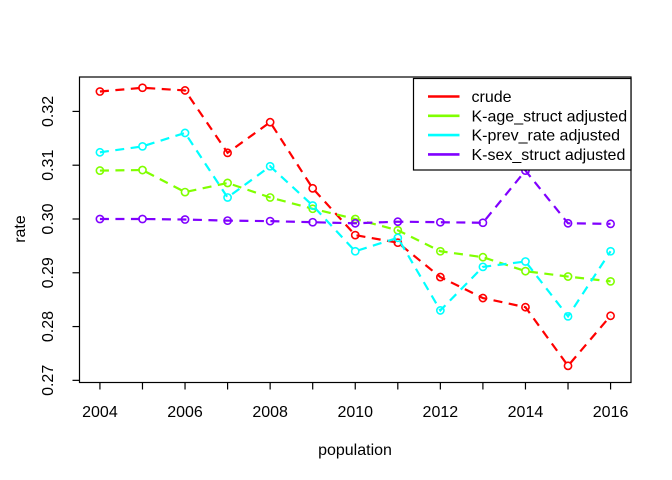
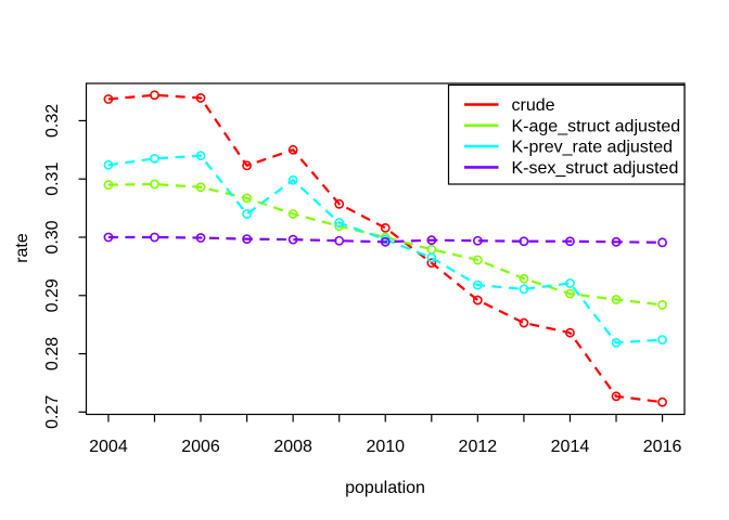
K-age_struct adjusted/2006: 0.305 -> 0.309
K-prev_rate adjusted/2006: 0.316 -> 0.314
crude/2008: 0.318 -> 0.315
crude/2010: 0.297 -> 0.302
K-prev_rate adjusted/2010: 0.294 -> 0.300
K-age_struct adjusted/2012: 0.294 -> 0.296
K-prev_rate adjusted/2012: 0.283 -> 0.292
K-sex_struct adjusted/2014: 0.309 -> 0.299
crude/2016: 0.282 -> 0.272
K-prev_rate adjusted/2016: 0.294 -> 0.282
